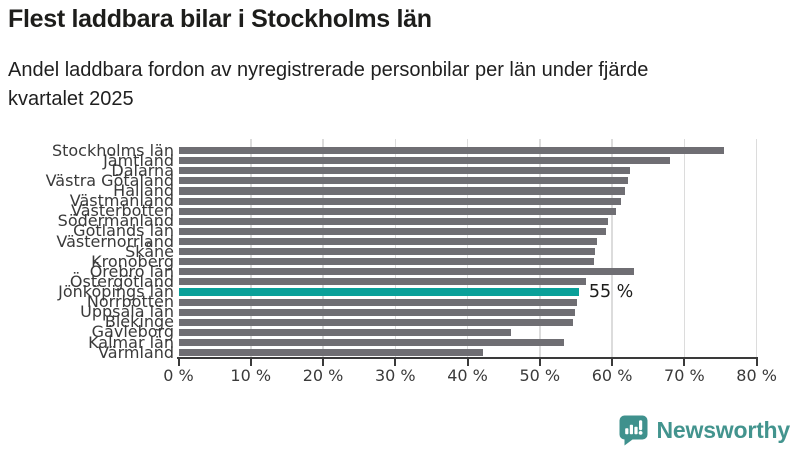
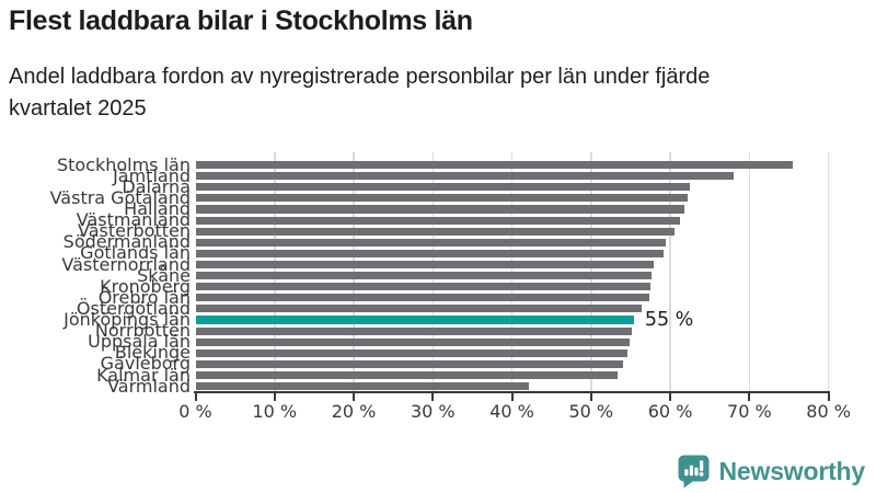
Örebro län: 63% -> 57%
Gävleborg: 46% -> 54%
